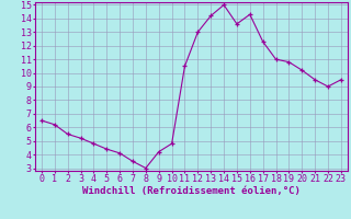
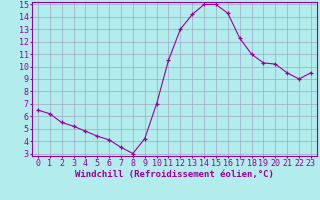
10: 4.8 -> 7.0
15: 13.6 -> 15.0
19: 10.8 -> 10.3
